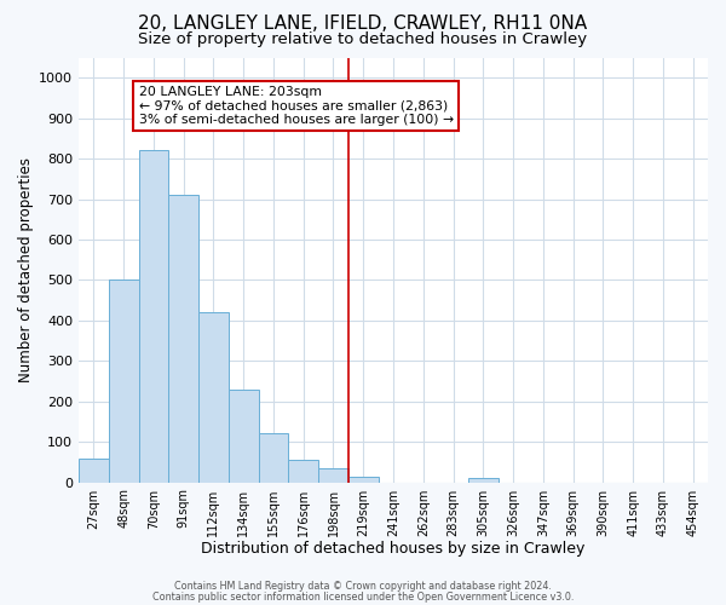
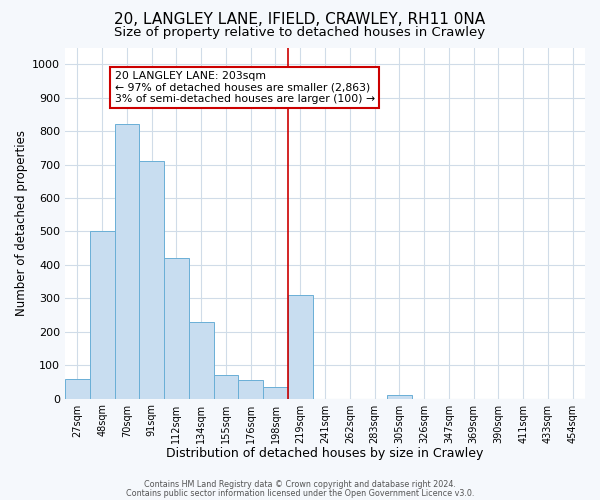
155sqm: 120 -> 70
219sqm: 13 -> 310
